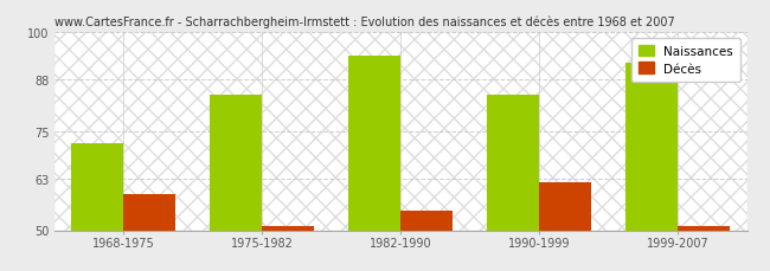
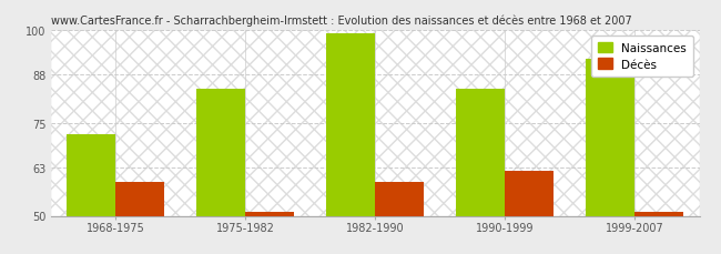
Naissances/1982-1990: 94 -> 99
Décès/1982-1990: 55 -> 59
